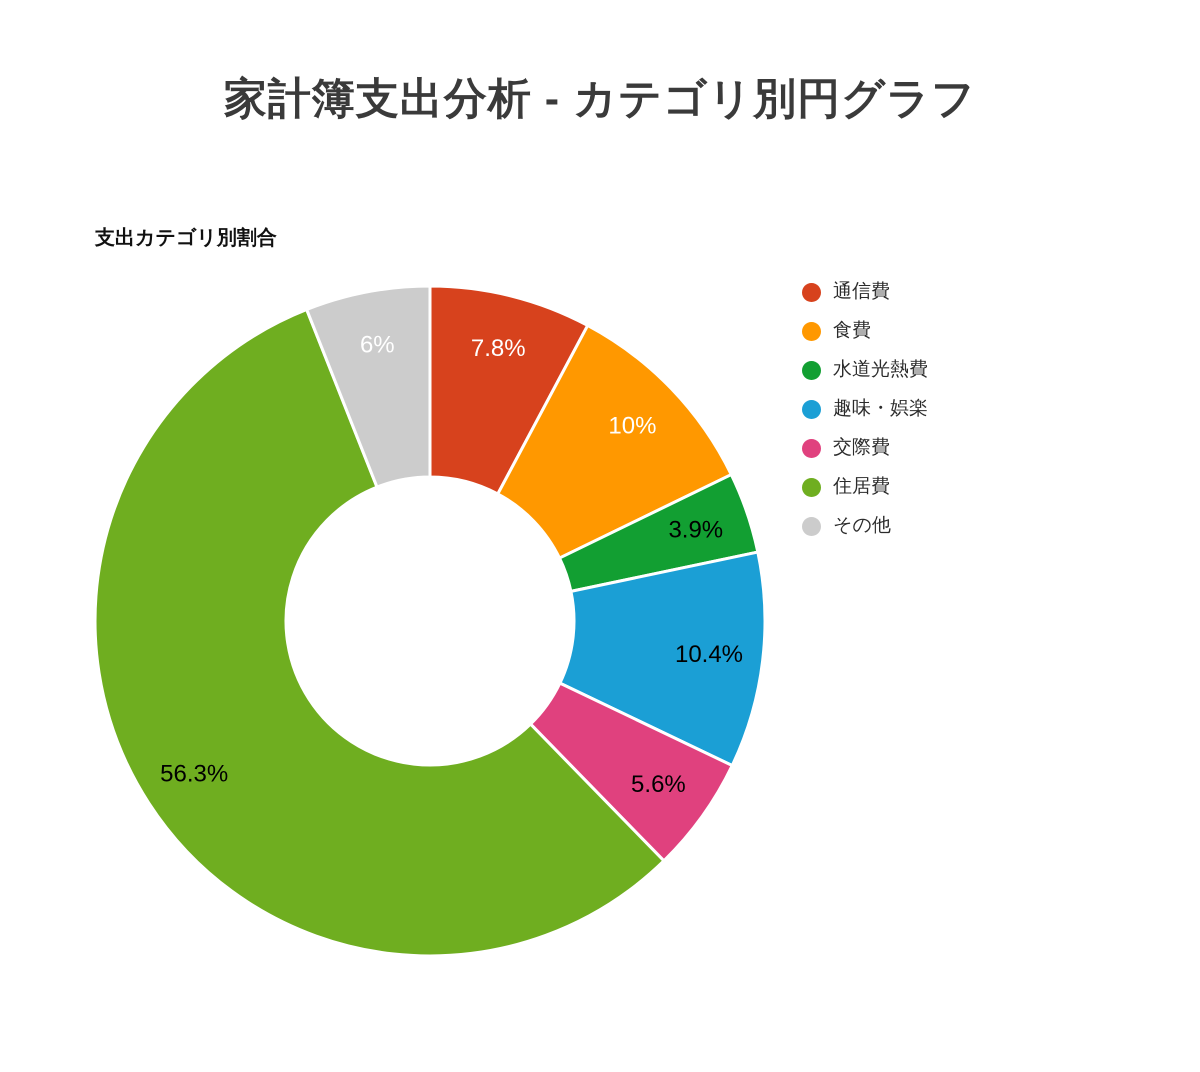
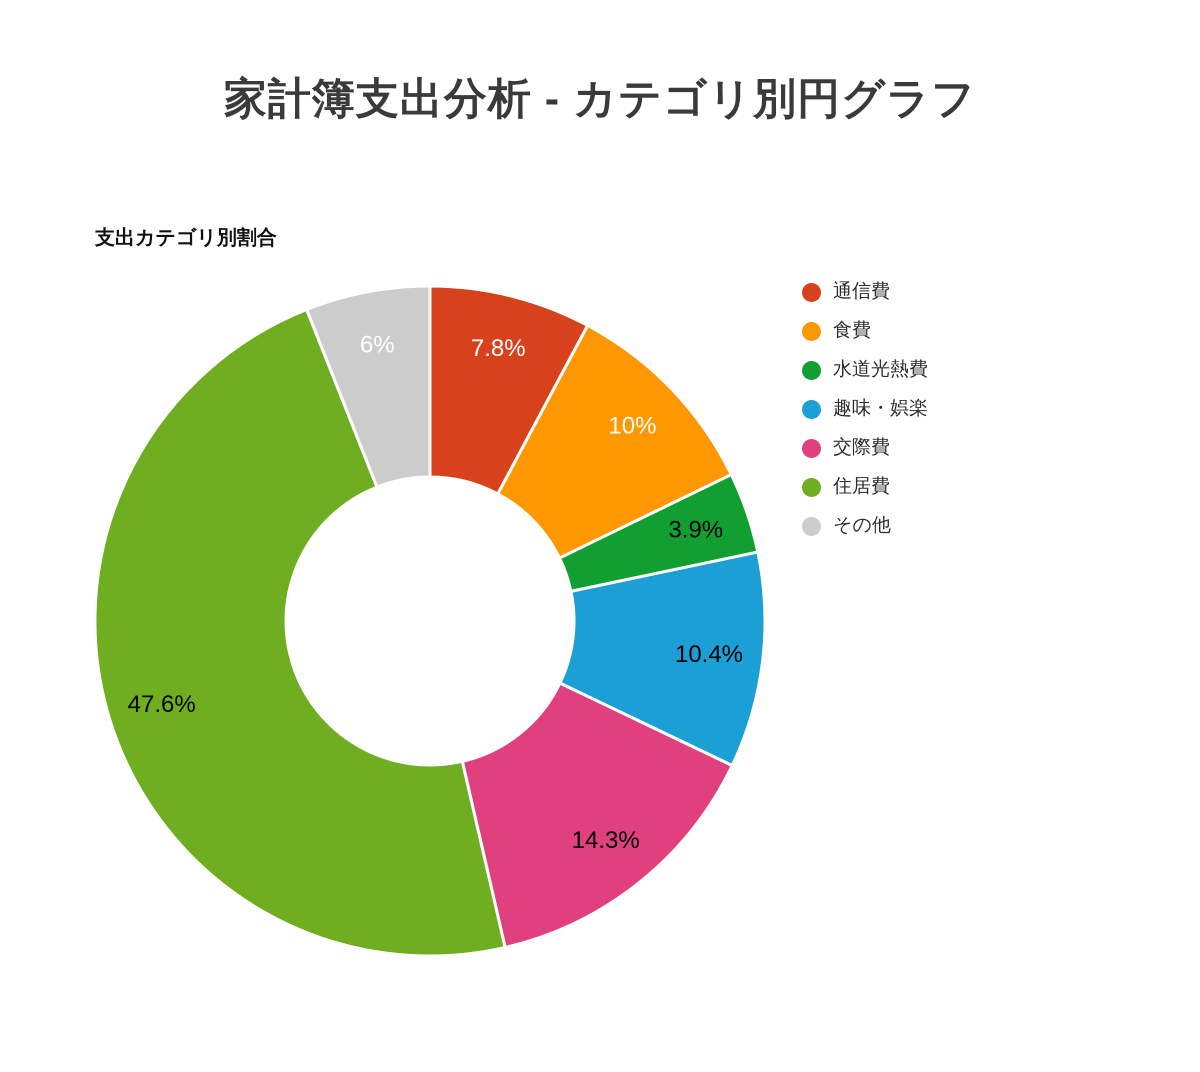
交際費: 5.6% -> 14.3%
住居費: 56.3% -> 47.6%
